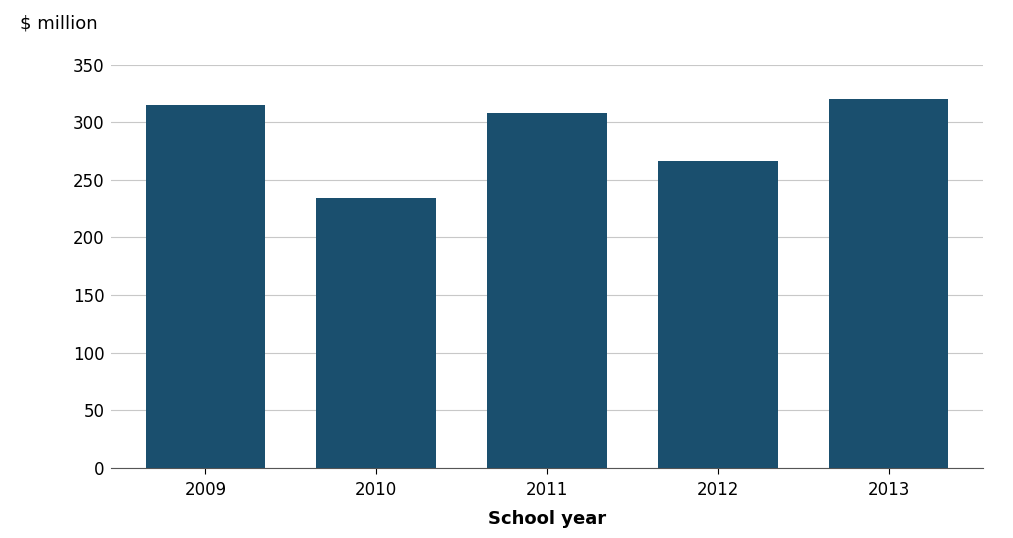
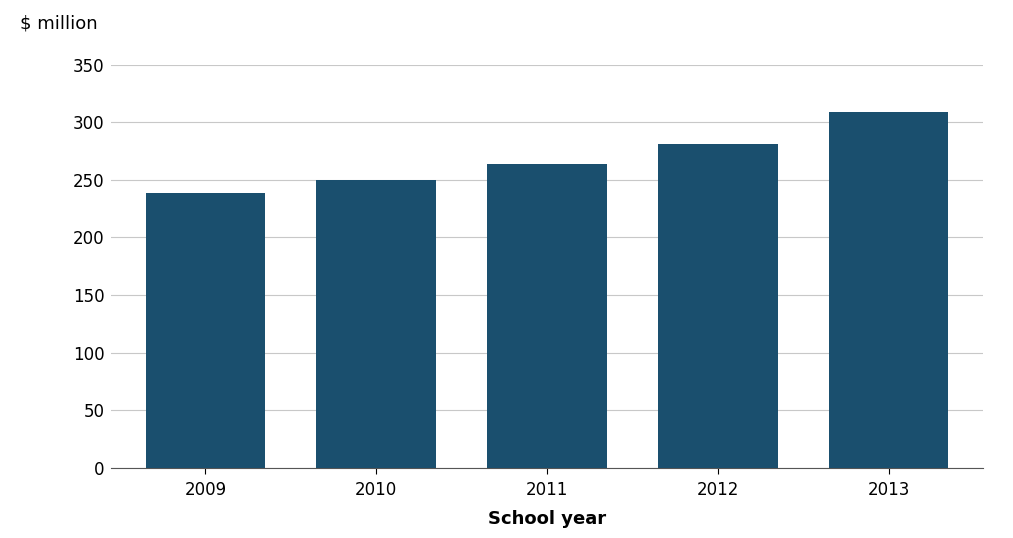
2009: 315 -> 239
2010: 234 -> 250
2011: 308 -> 264
2012: 266 -> 281
2013: 320 -> 309
